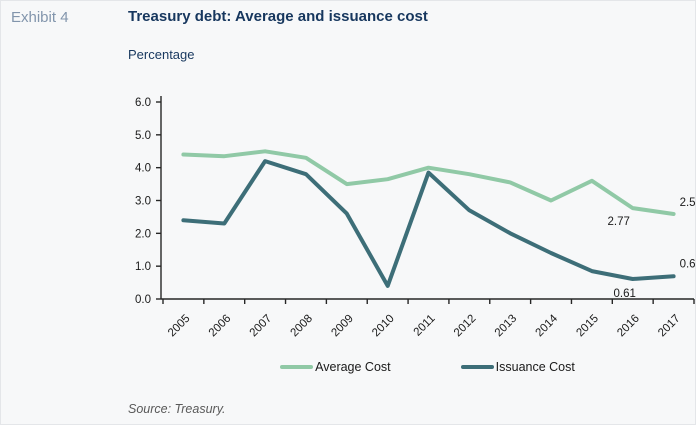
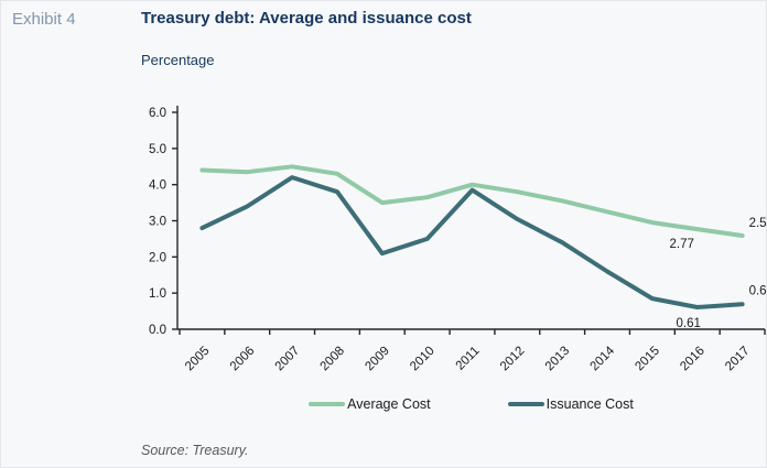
Issuance Cost/2005: 2.4 -> 2.8
Issuance Cost/2006: 2.3 -> 3.4
Issuance Cost/2009: 2.6 -> 2.1
Issuance Cost/2010: 0.4 -> 2.5
Issuance Cost/2012: 2.7 -> 3.0
Issuance Cost/2013: 2.0 -> 2.4
Average Cost/2014: 3.0 -> 3.2
Issuance Cost/2014: 1.4 -> 1.6
Average Cost/2015: 3.6 -> 3.0
